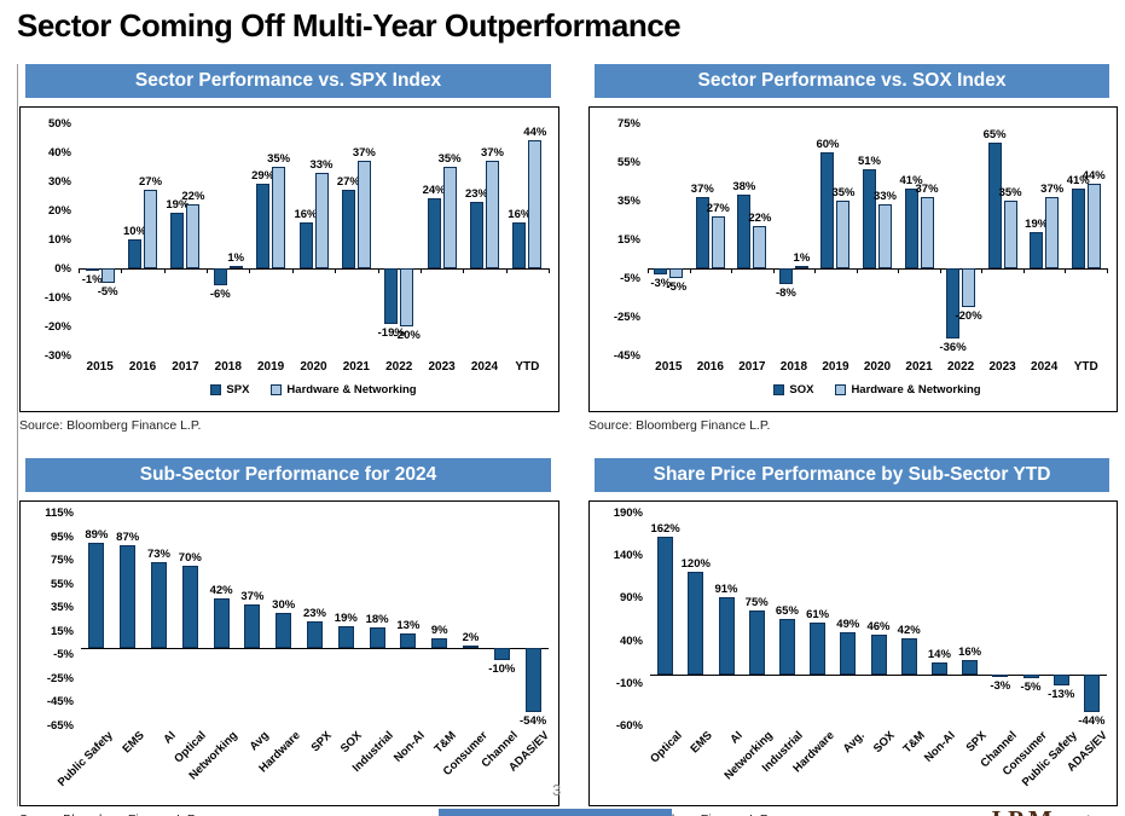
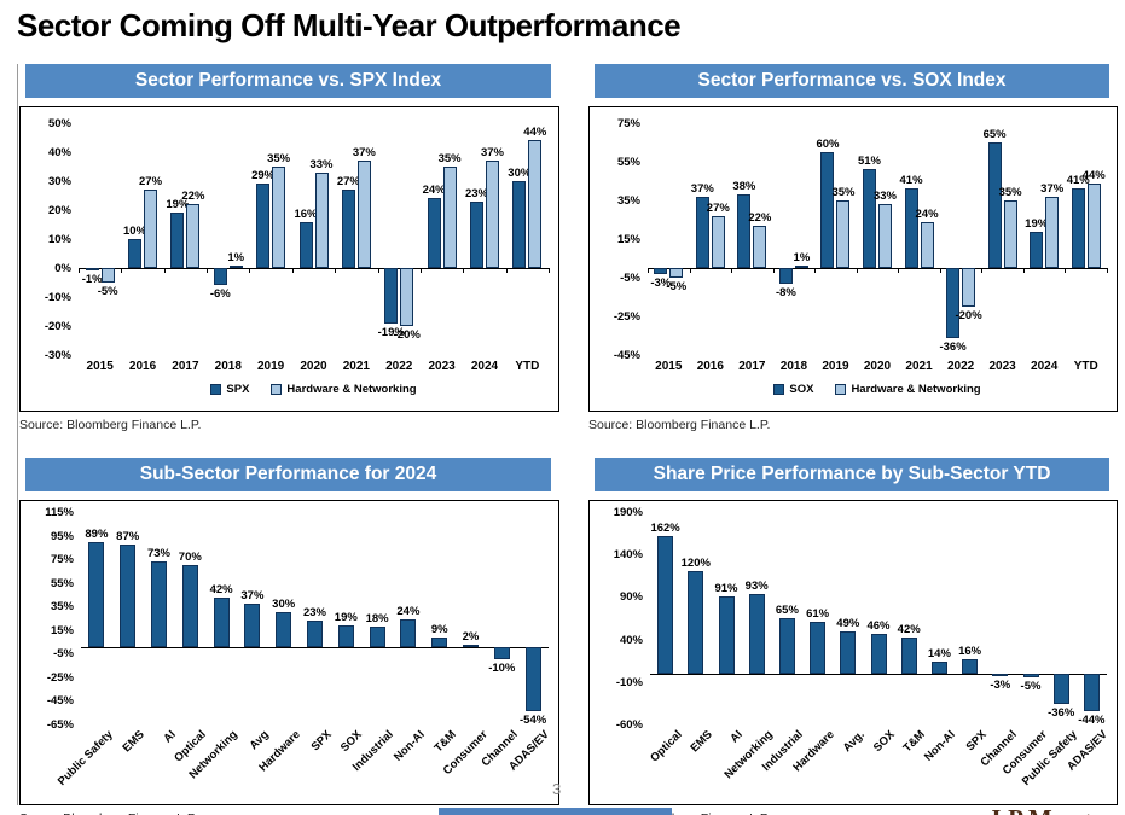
Sector Performance vs. SPX Index/SPX/YTD: 16% -> 30%
Sector Performance vs. SOX Index/Hardware & Networking/2021: 37% -> 24%
Sub-Sector Performance for 2024/Non-AI: 13% -> 24%
Share Price Performance by Sub-Sector YTD/Networking: 75% -> 93%
Share Price Performance by Sub-Sector YTD/Public Safety: -13% -> -36%
